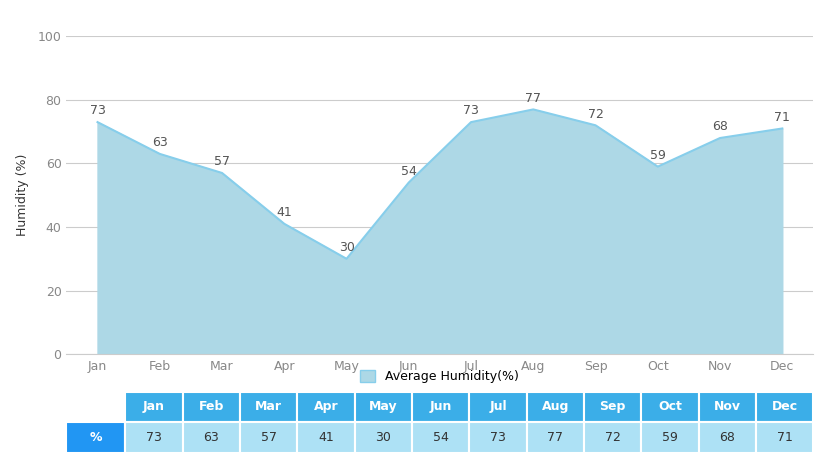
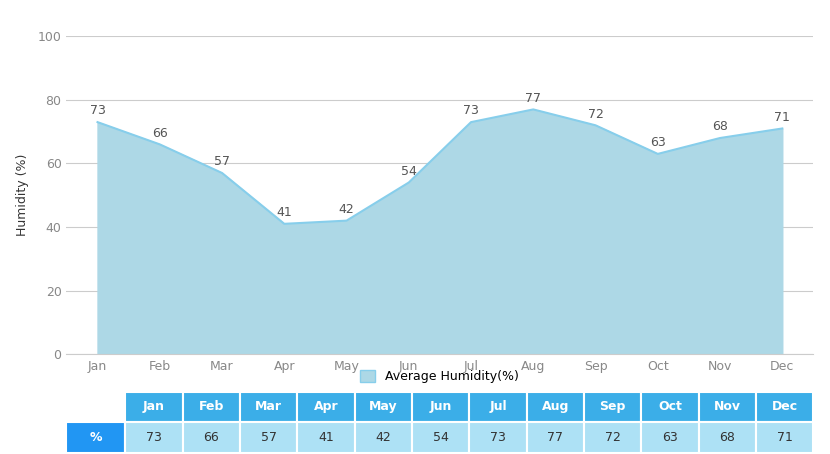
Feb: 63 -> 66
May: 30 -> 42
Oct: 59 -> 63
